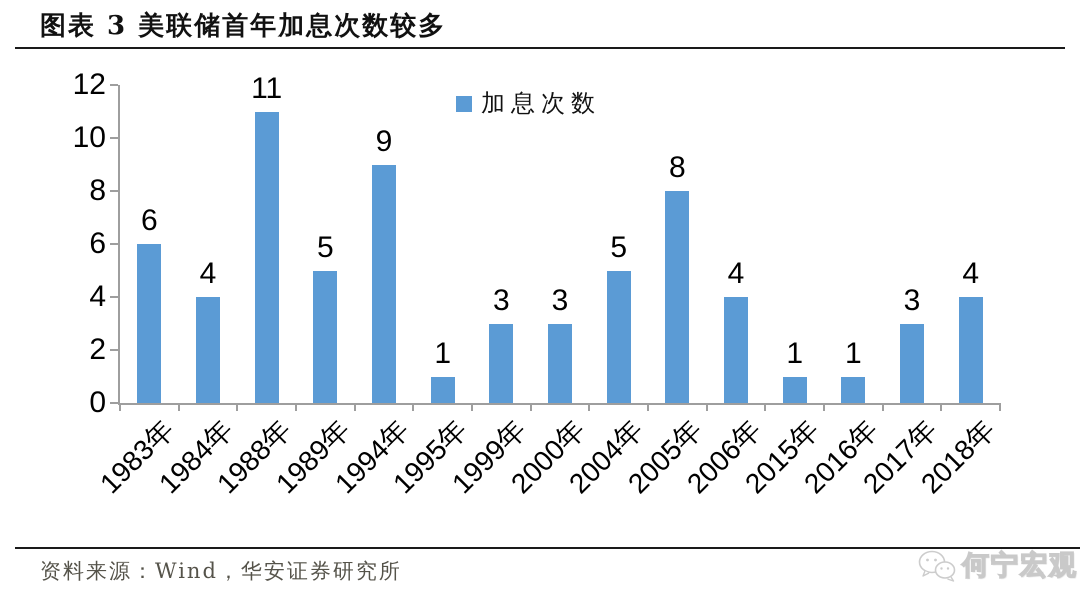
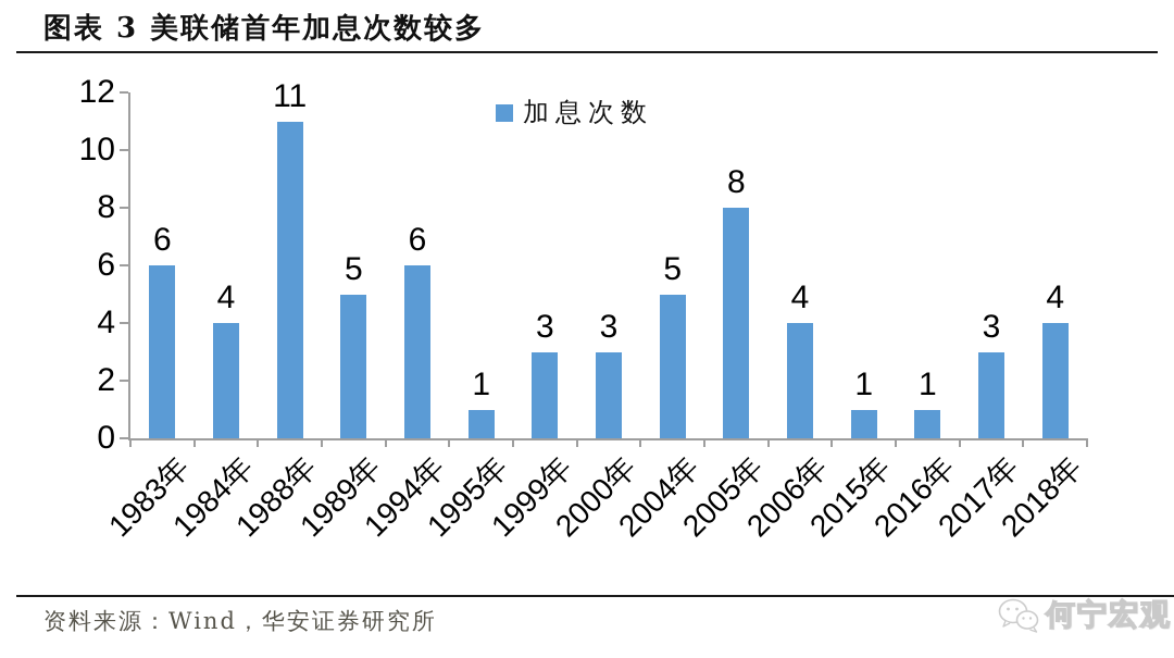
1994年: 9 -> 6
